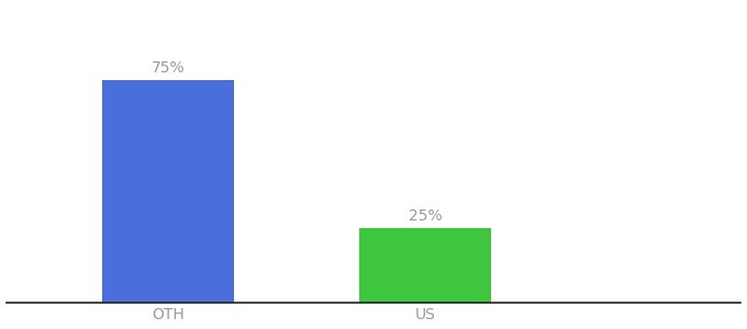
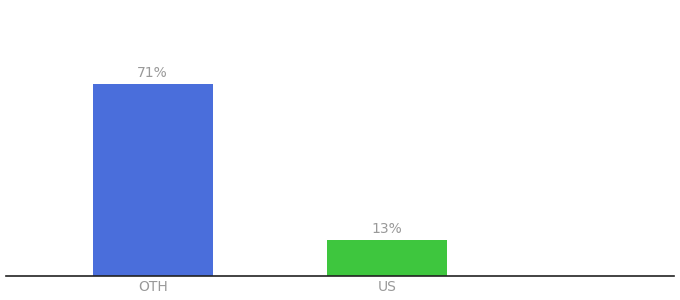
OTH: 75% -> 71%
US: 25% -> 13%
